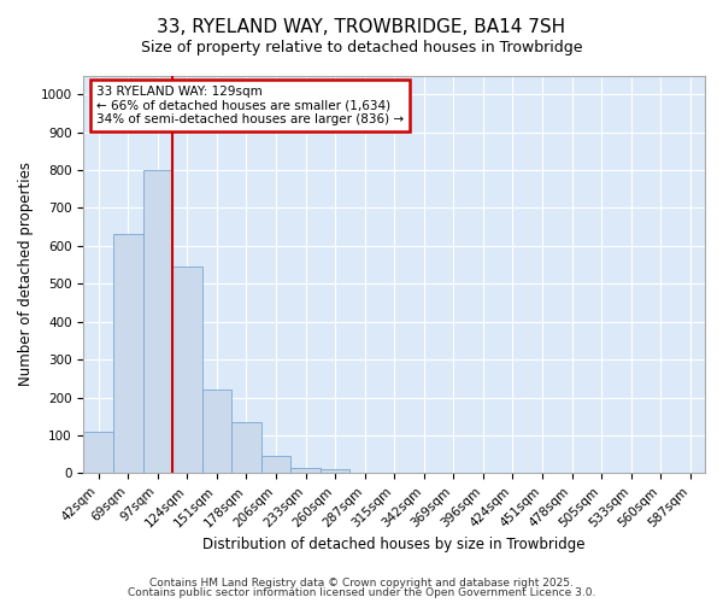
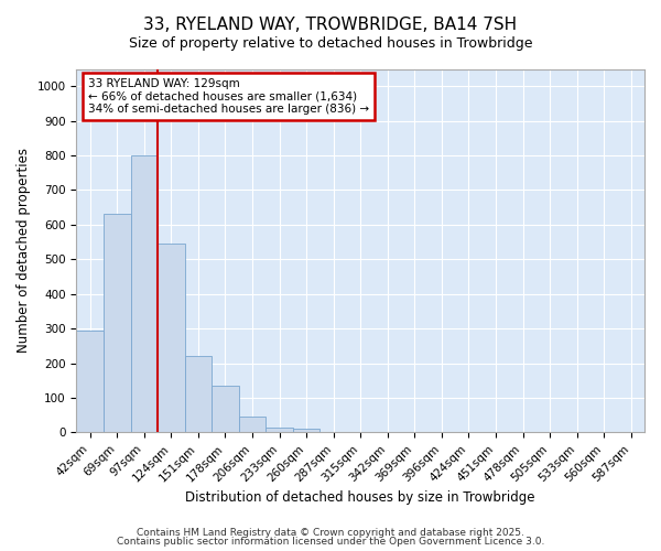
42sqm: 108 -> 295
